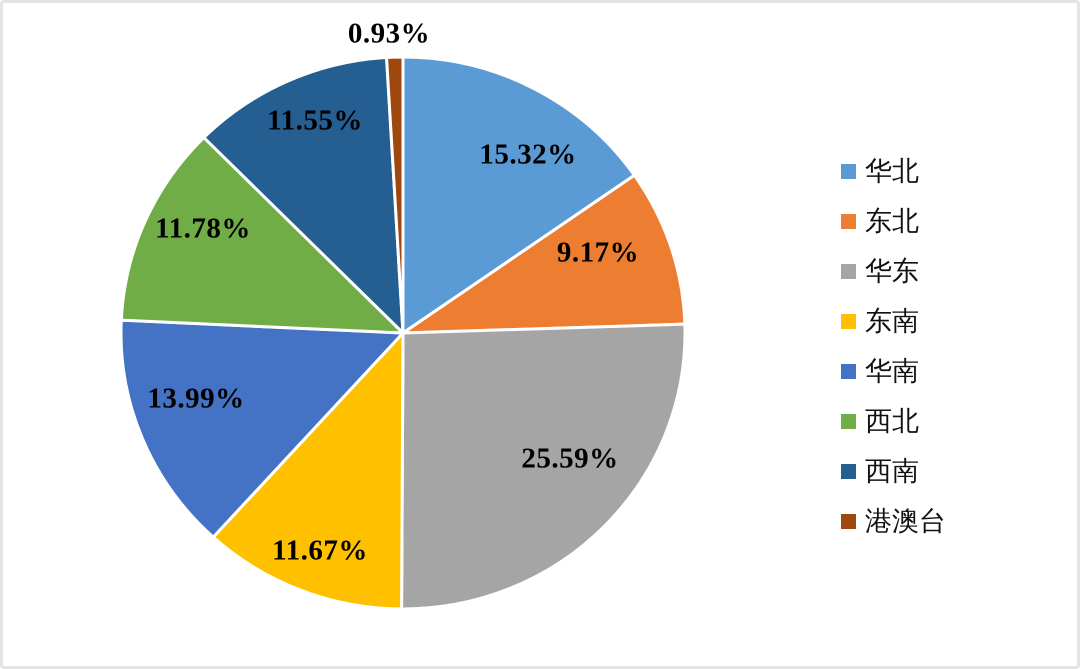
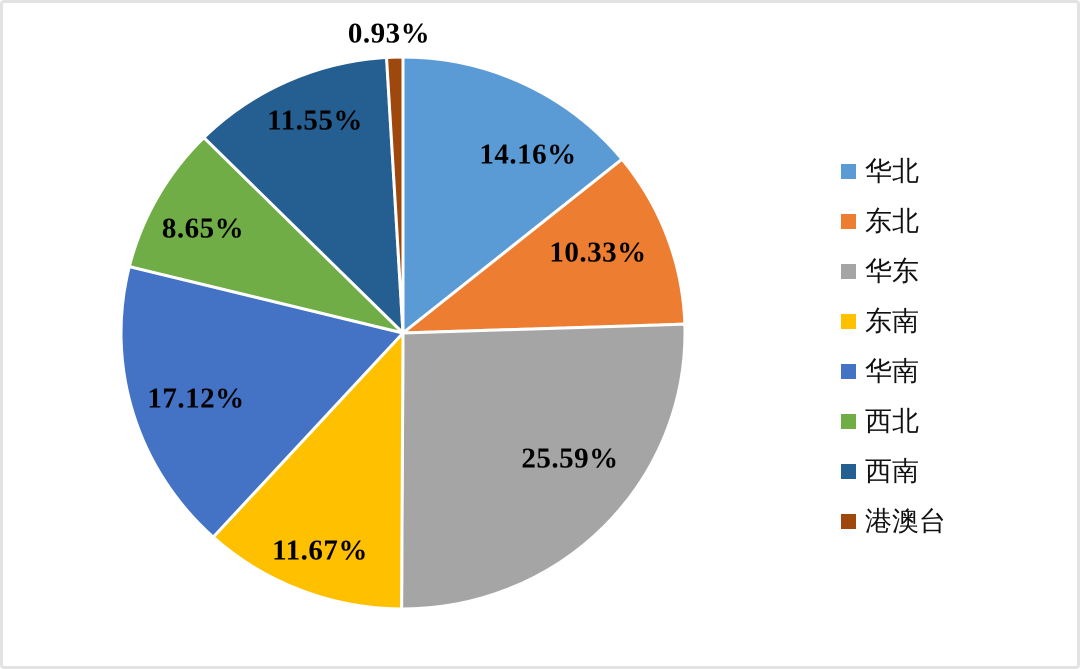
华北: 15.32% -> 14.16%
东北: 9.17% -> 10.33%
华南: 13.99% -> 17.12%
西北: 11.78% -> 8.65%
